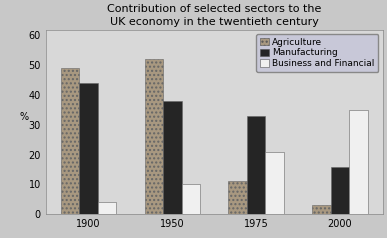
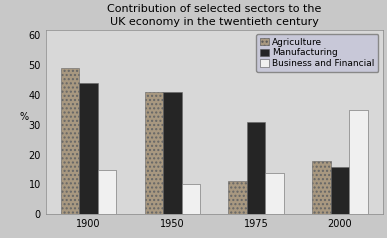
Business and Financial/1900: 4 -> 15
Agriculture/1950: 52 -> 41
Manufacturing/1950: 38 -> 41
Manufacturing/1975: 33 -> 31
Business and Financial/1975: 21 -> 14
Agriculture/2000: 3 -> 18
